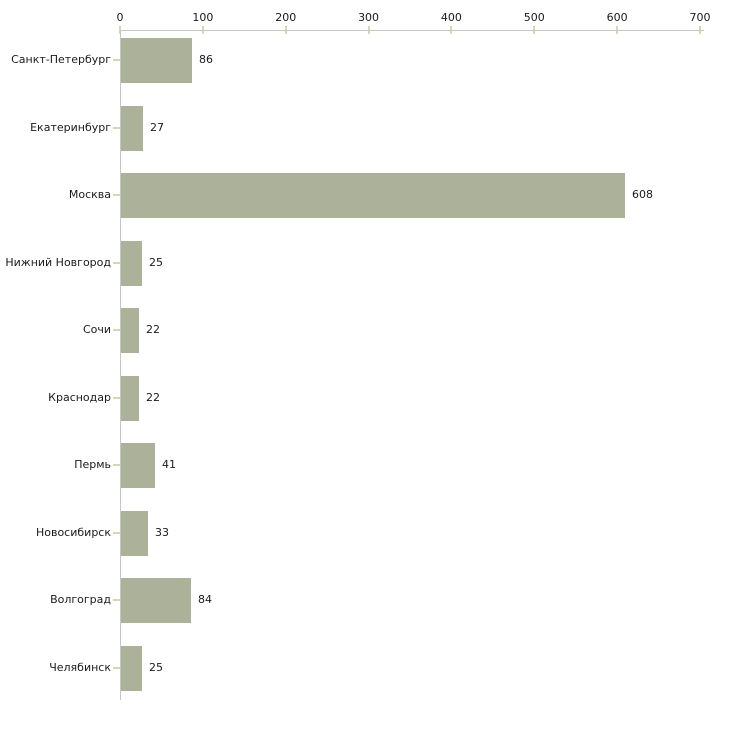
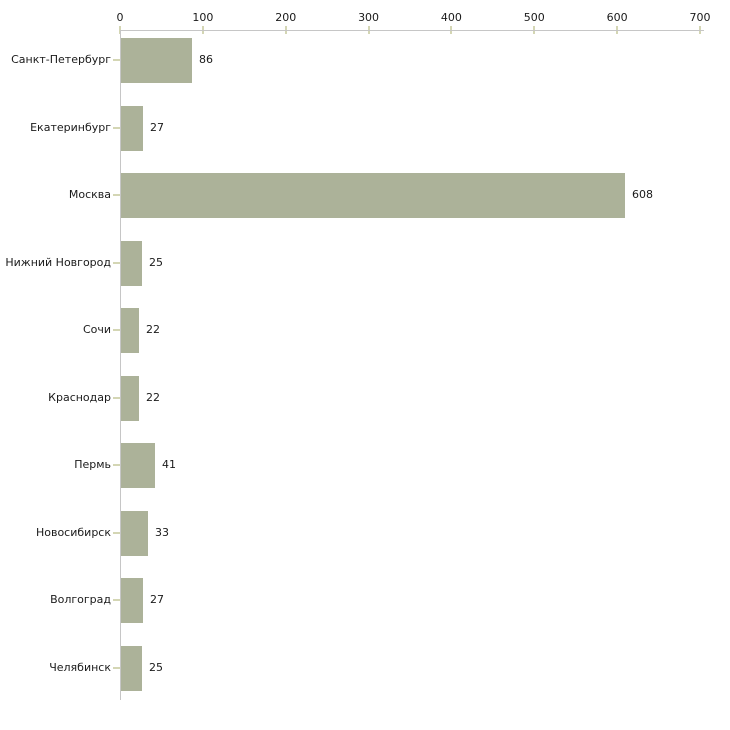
Волгоград: 84 -> 27
